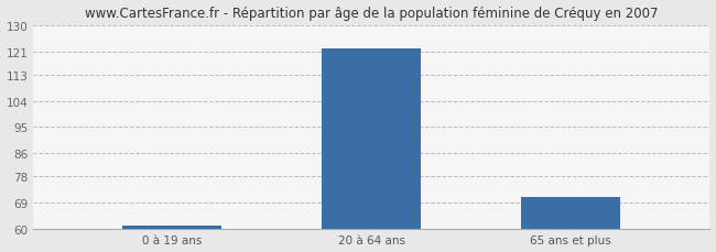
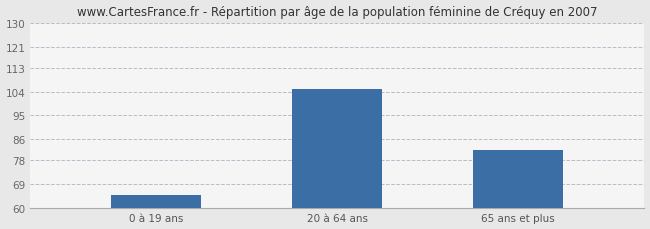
0 à 19 ans: 61 -> 65
20 à 64 ans: 122 -> 105
65 ans et plus: 71 -> 82
